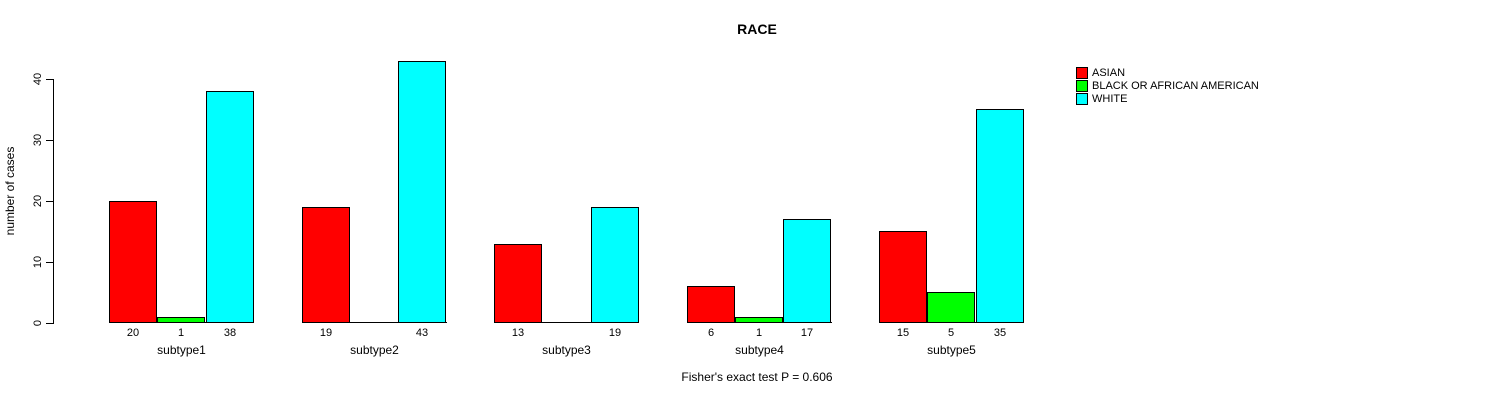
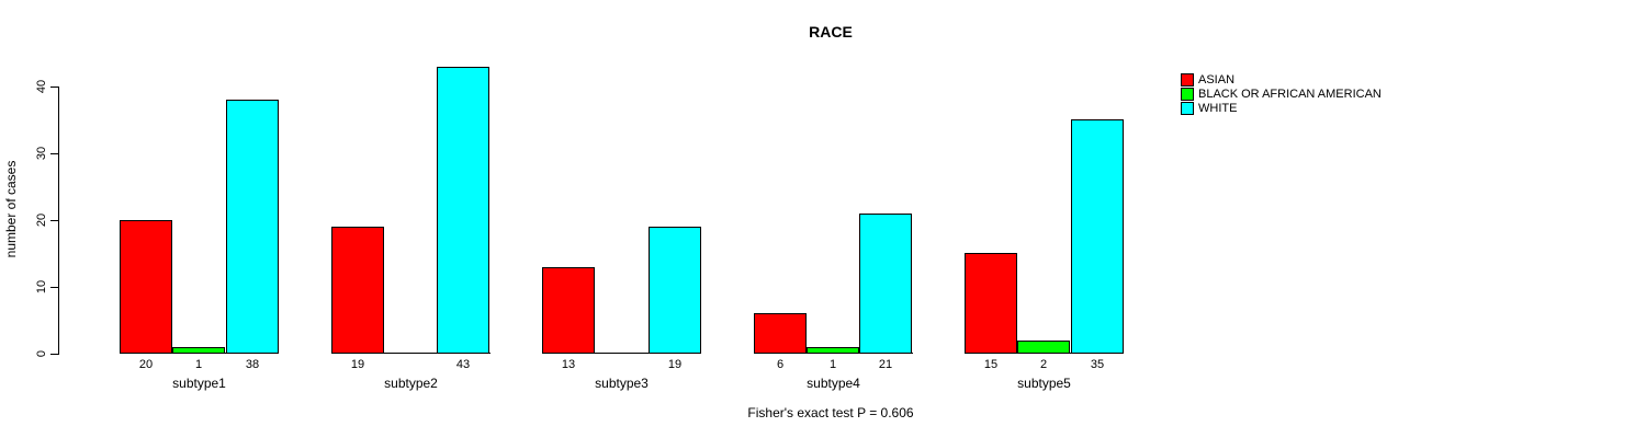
WHITE/subtype4: 17 -> 21
BLACK OR AFRICAN AMERICAN/subtype5: 5 -> 2
